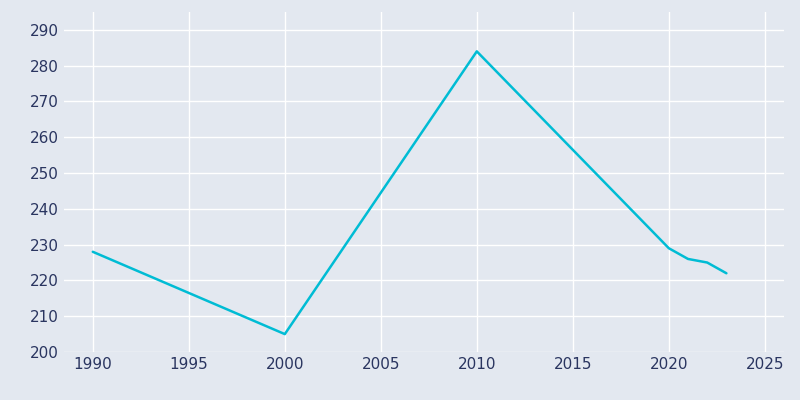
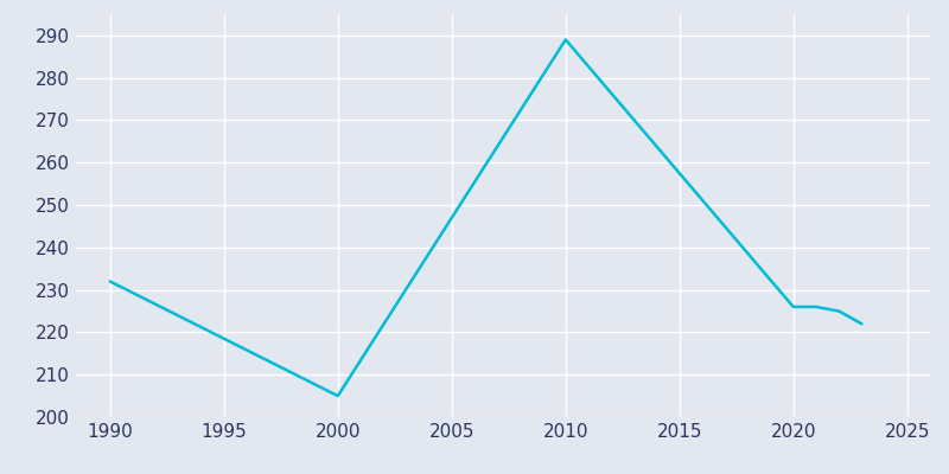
1990: 228 -> 232
2010: 284 -> 289
2020: 229 -> 226
